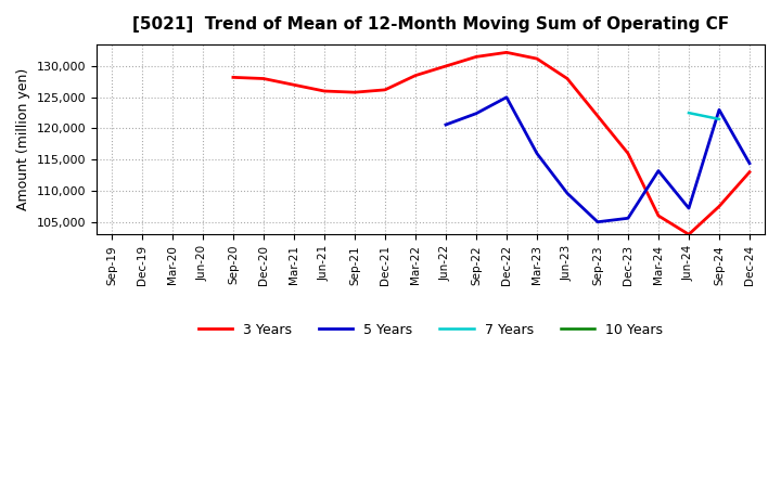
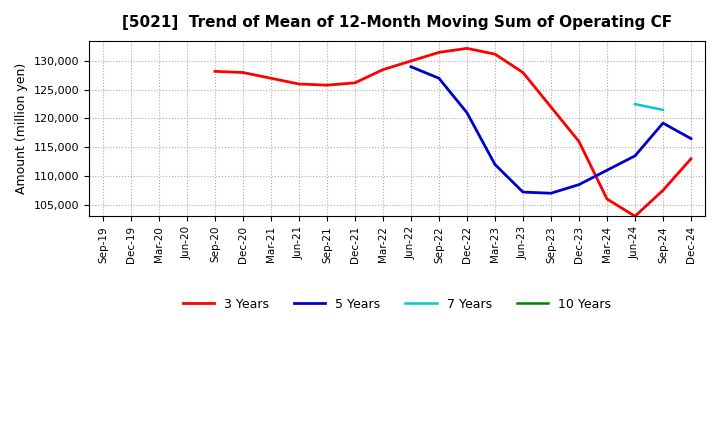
5 Years/Jun-22: 120,600 -> 129,000
5 Years/Sep-22: 122,400 -> 127,000
5 Years/Dec-22: 125,000 -> 121,000
5 Years/Mar-23: 116,000 -> 112,000
5 Years/Jun-23: 109,600 -> 107,200
5 Years/Sep-23: 105,000 -> 107,000
5 Years/Dec-23: 105,600 -> 108,500
5 Years/Mar-24: 113,200 -> 111,000
5 Years/Jun-24: 107,200 -> 113,500
5 Years/Sep-24: 123,000 -> 119,200
5 Years/Dec-24: 114,400 -> 116,500
